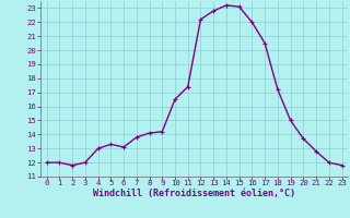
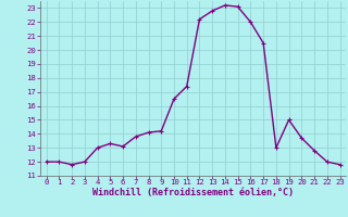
18: 17.2 -> 13.0
